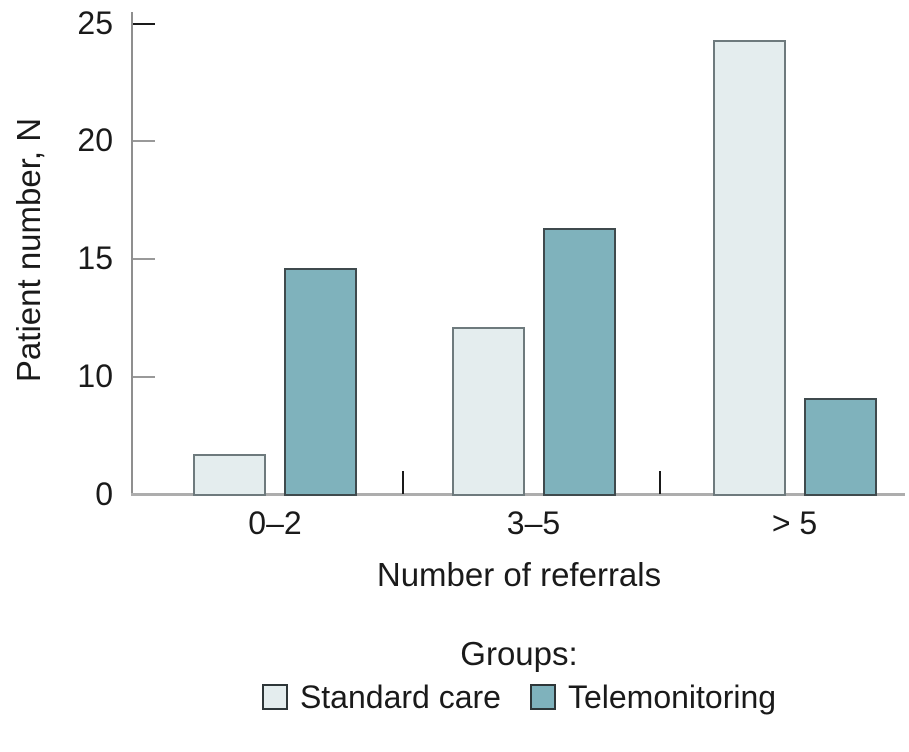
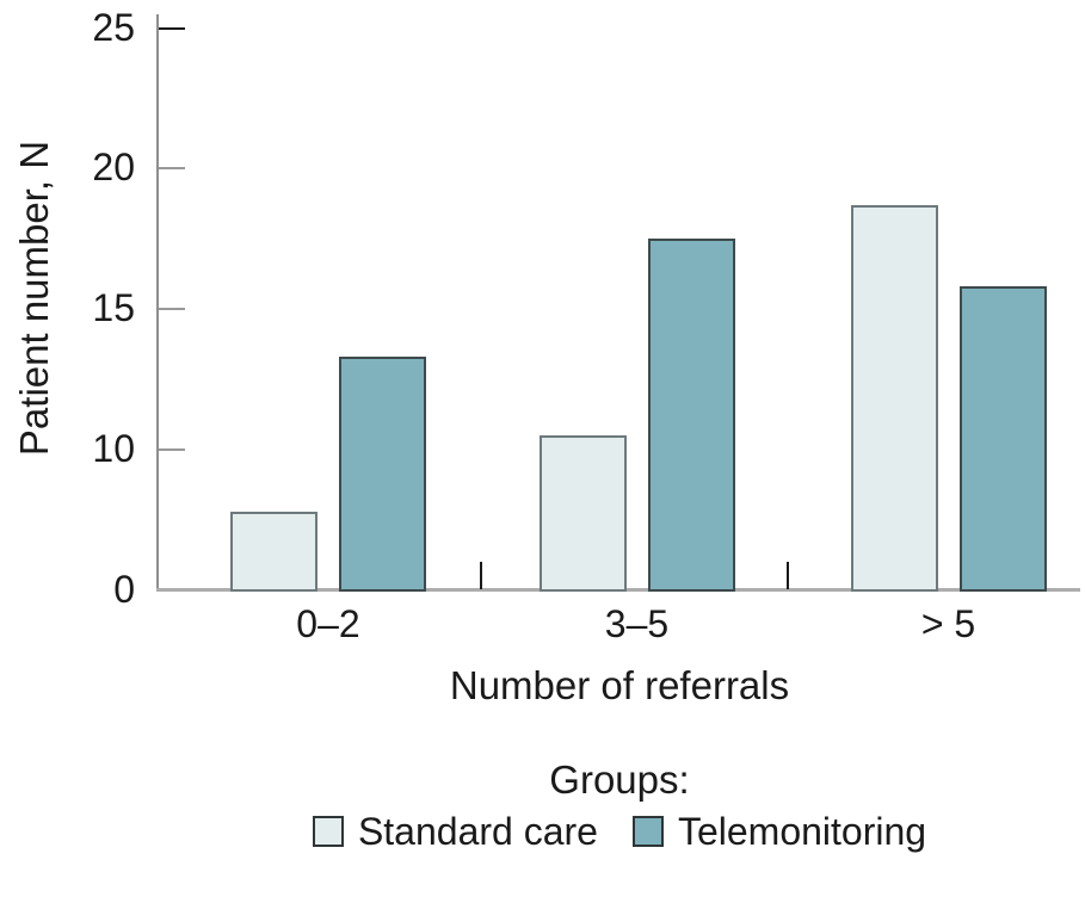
Standard care/0–2: 3.4 -> 5.6
Telemonitoring/0–2: 14.6 -> 13.3
Standard care/3–5: 12.1 -> 10.5
Telemonitoring/3–5: 16.3 -> 17.5
Standard care/> 5: 24.3 -> 18.7
Telemonitoring/> 5: 8.2 -> 15.8
